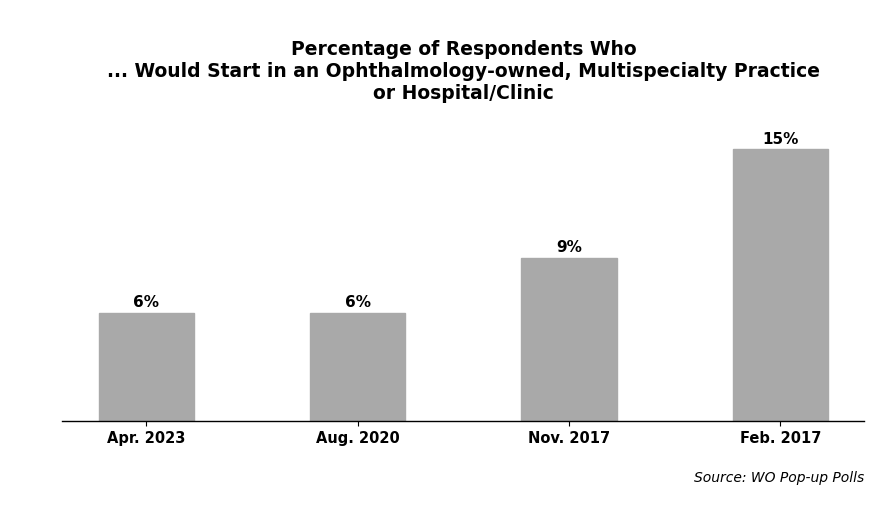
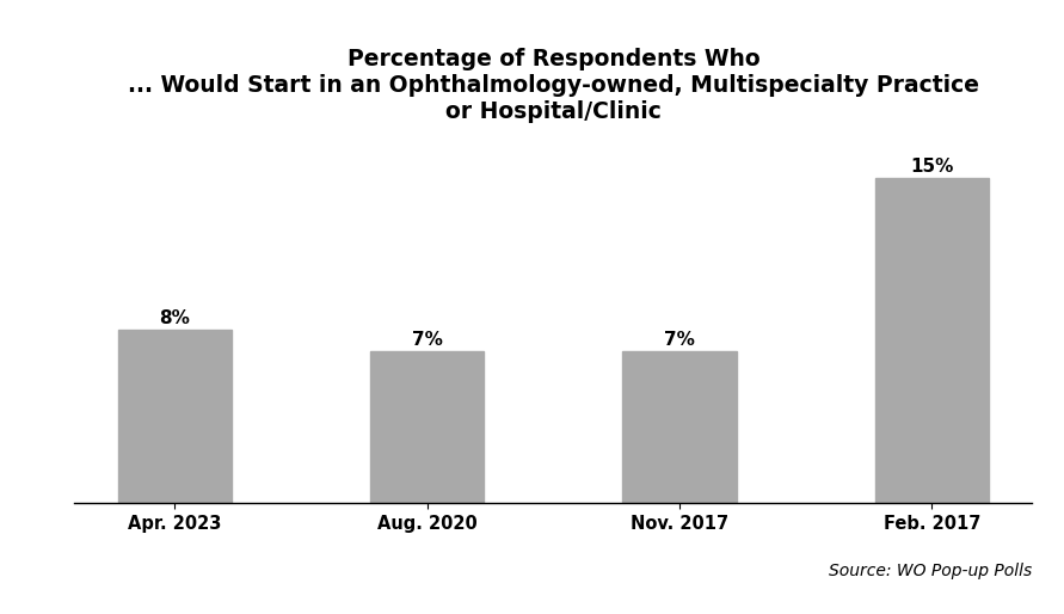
Apr. 2023: 6% -> 8%
Aug. 2020: 6% -> 7%
Nov. 2017: 9% -> 7%
